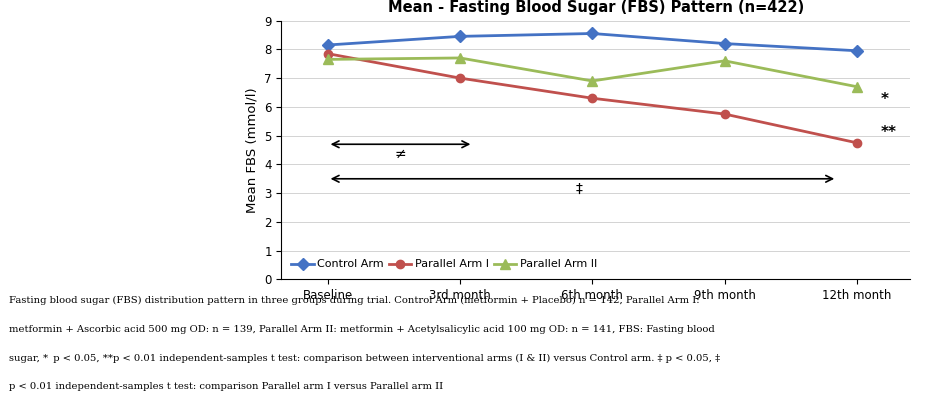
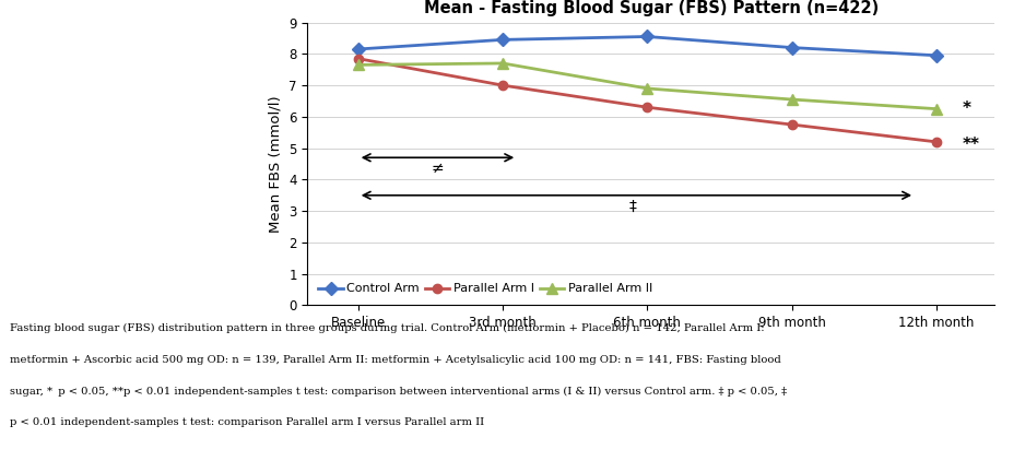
Parallel Arm II/9th month: 7.60 -> 6.55
Parallel Arm I/12th month: 4.75 -> 5.20
Parallel Arm II/12th month: 6.70 -> 6.25
